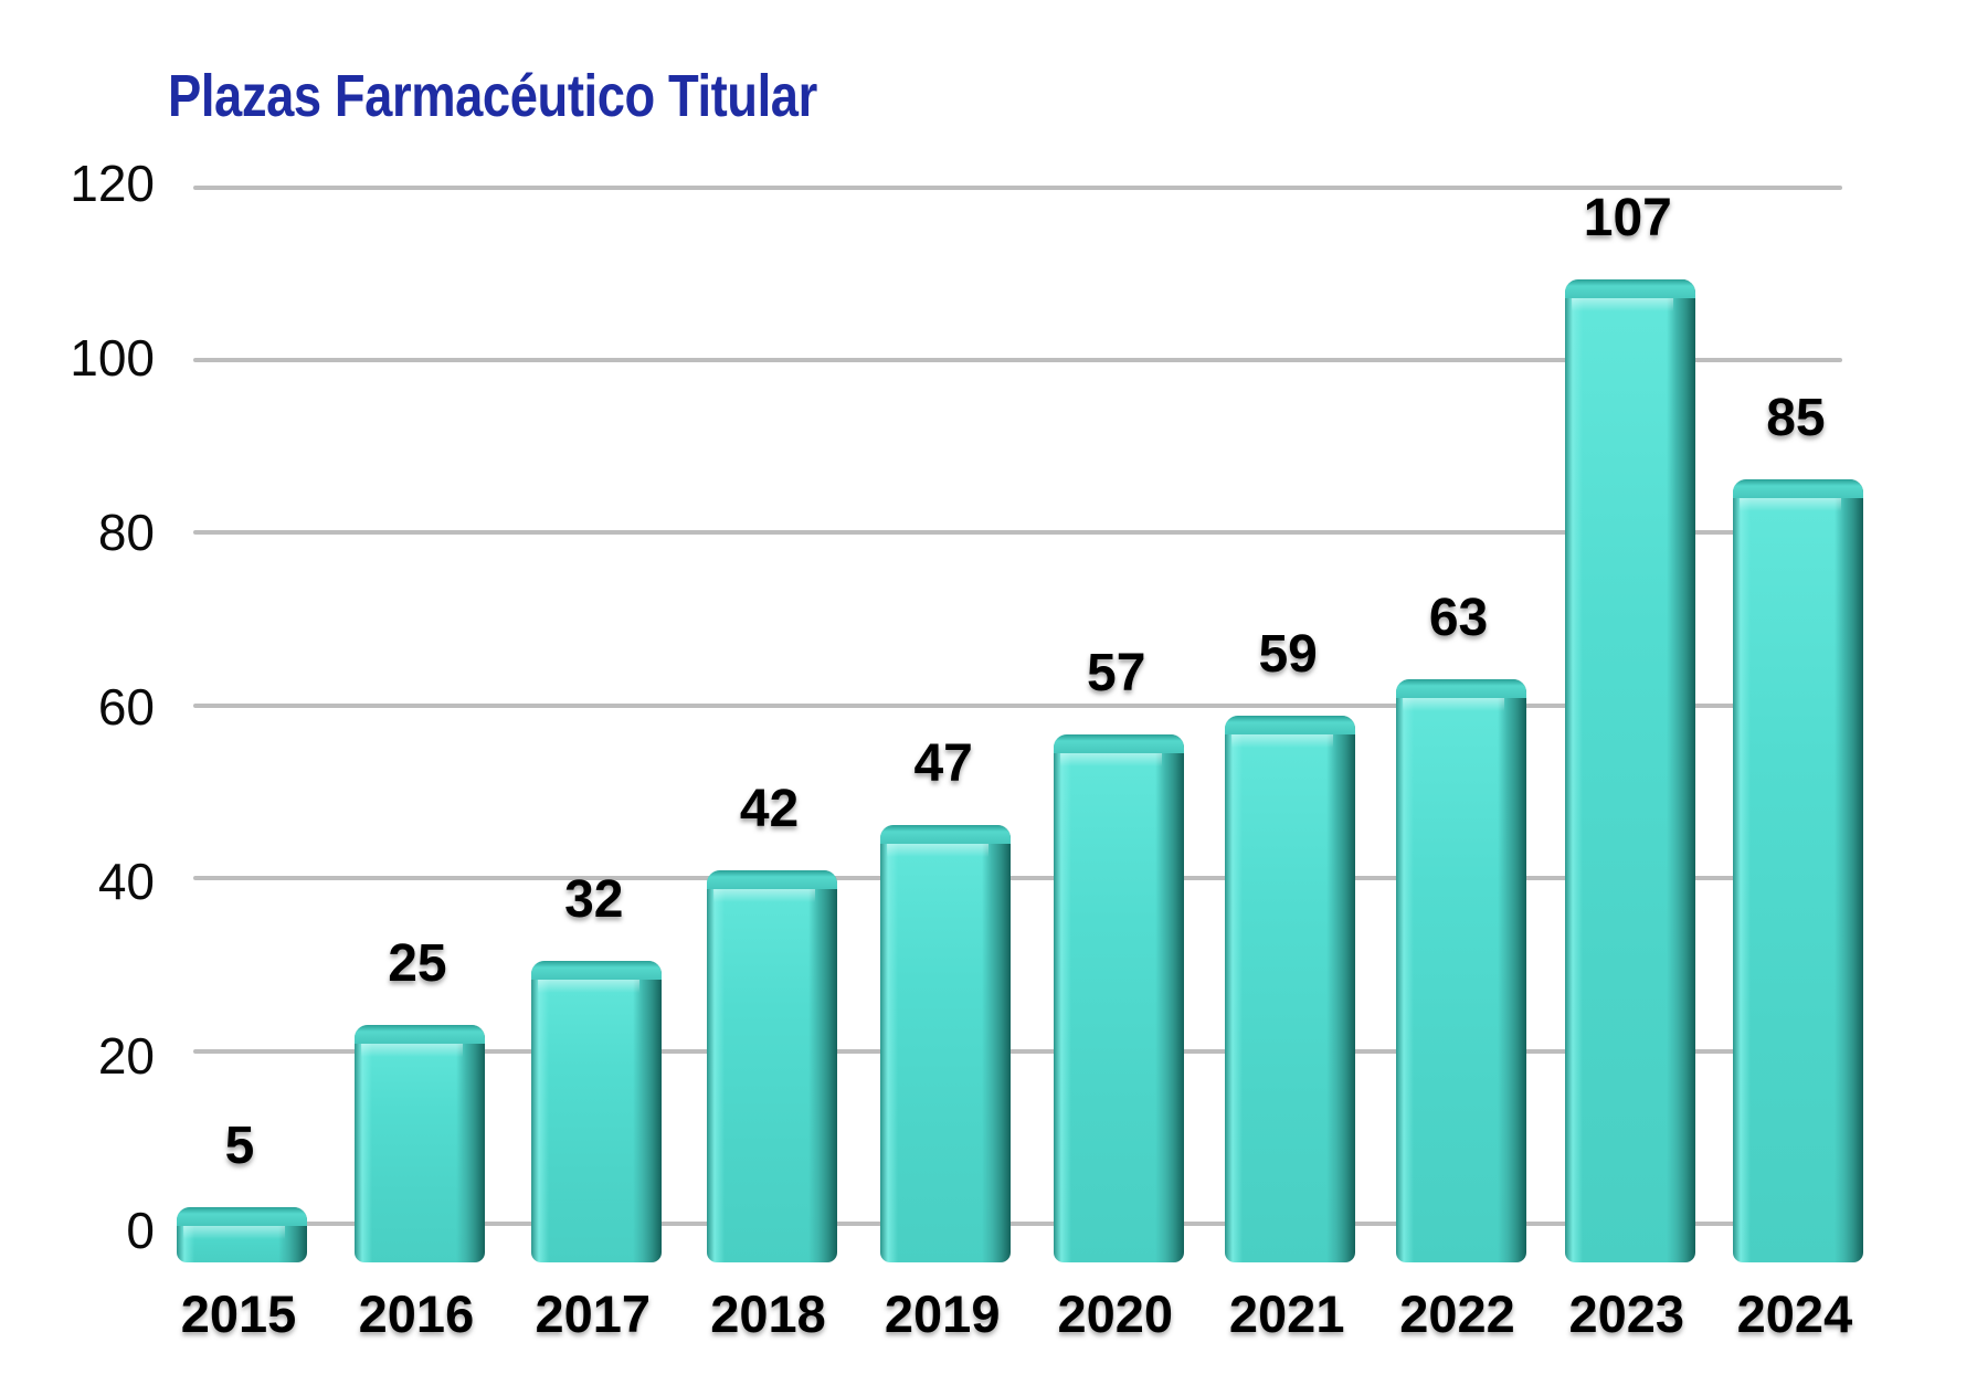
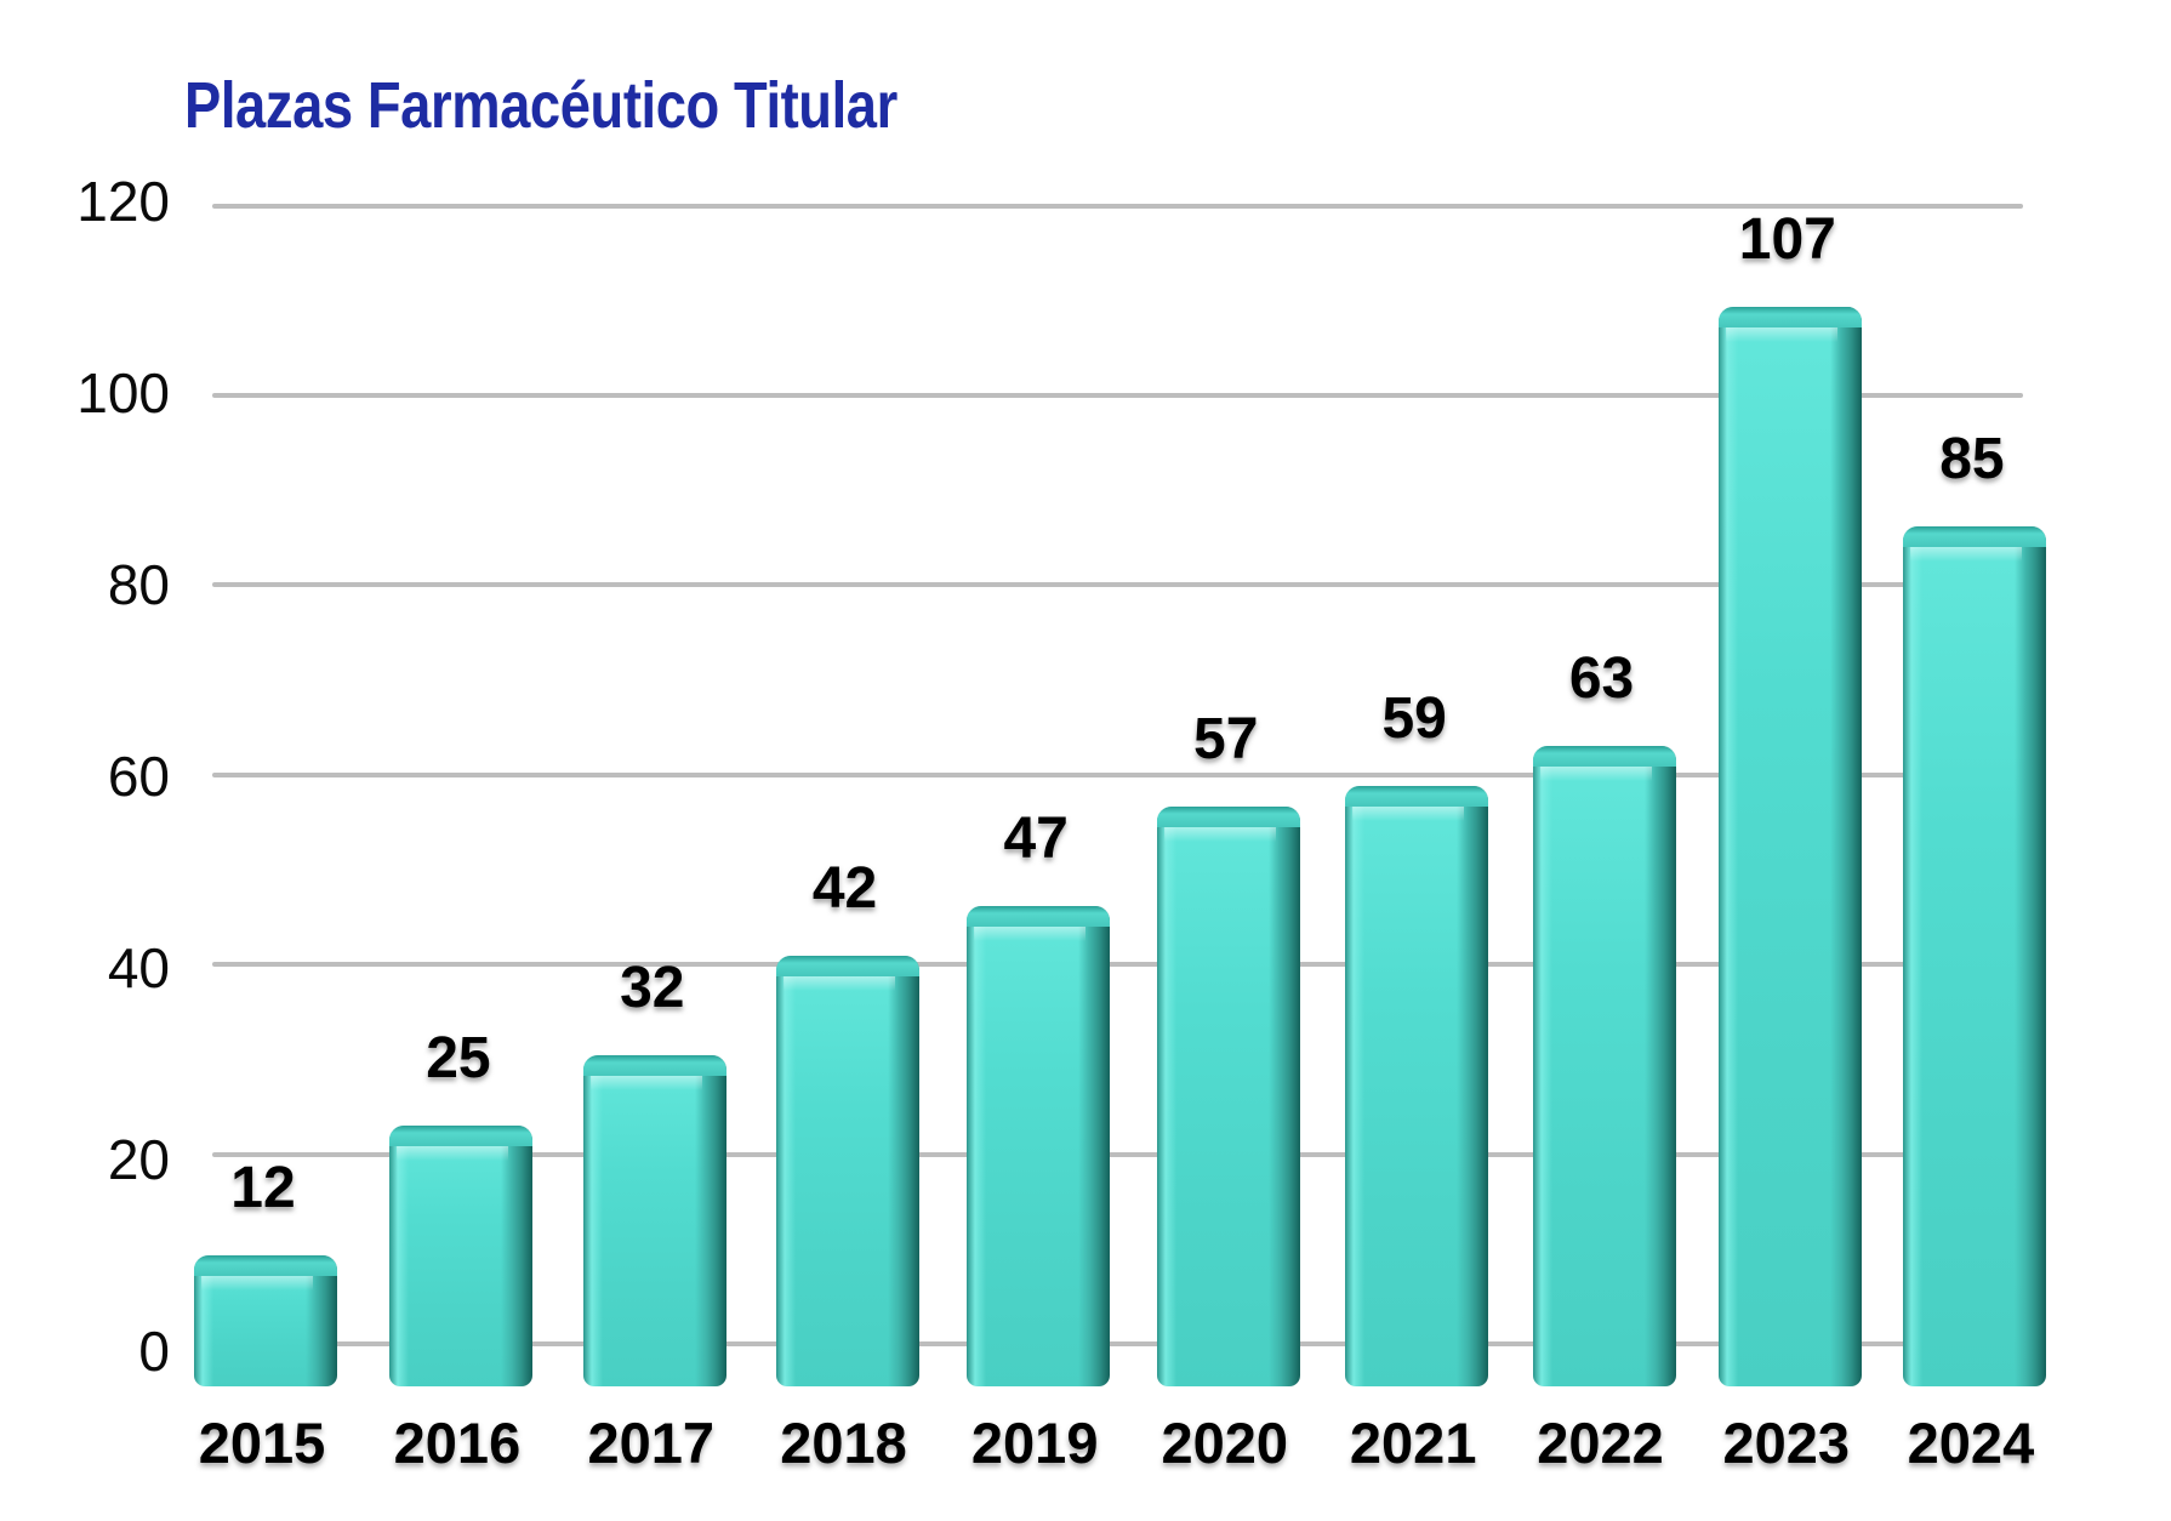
2015: 5 -> 12
